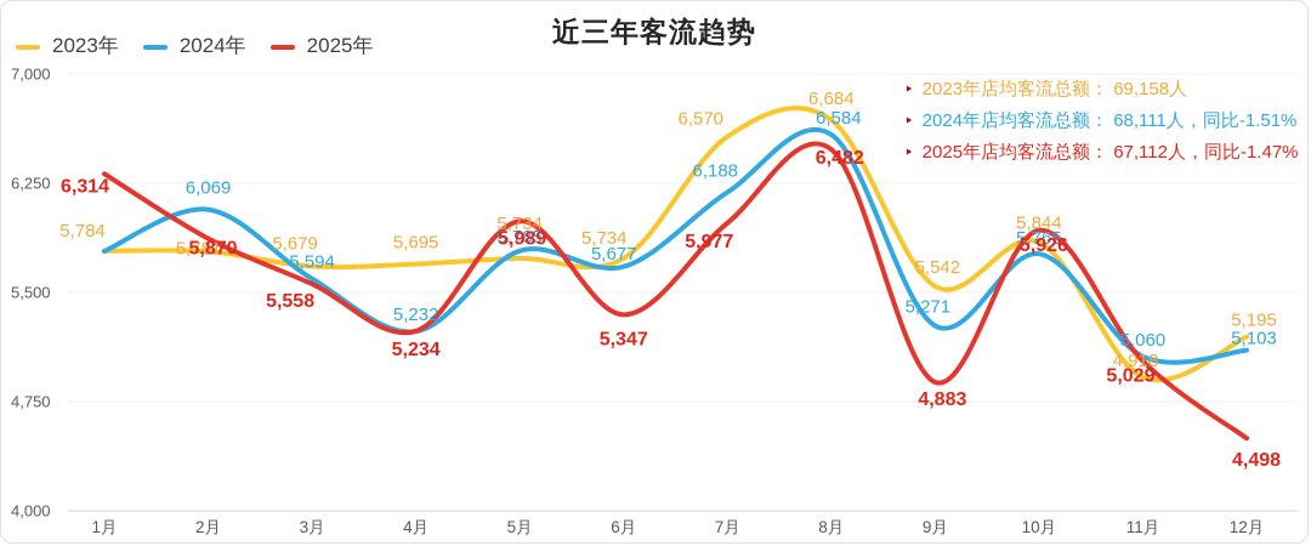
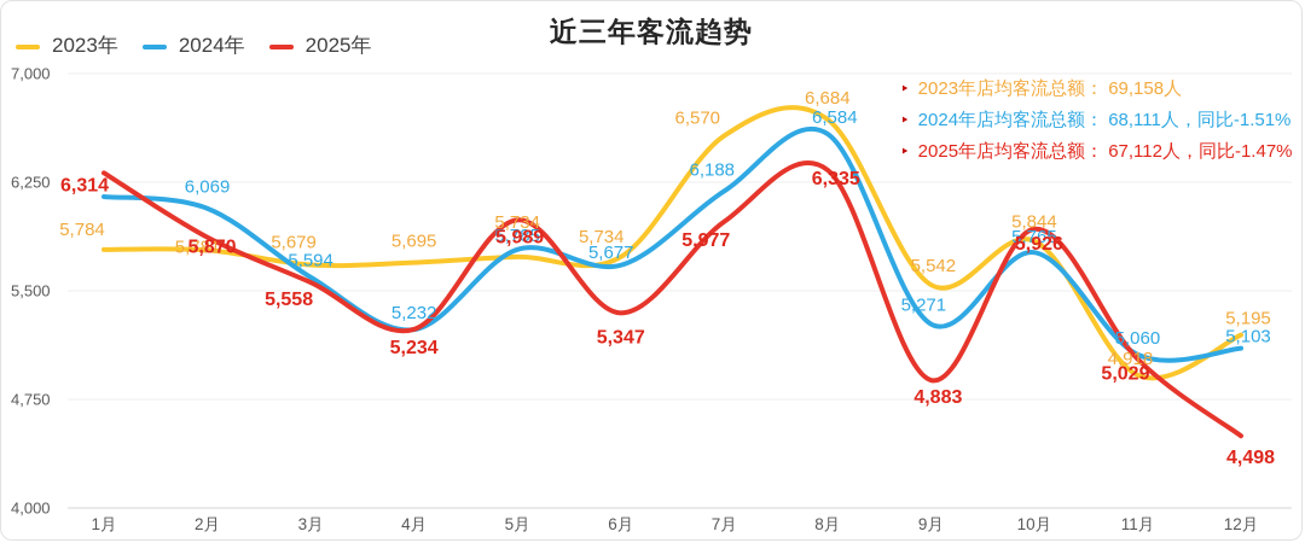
2024年/1月: 5780 -> 6150
2025年/8月: 6,482 -> 6,335
